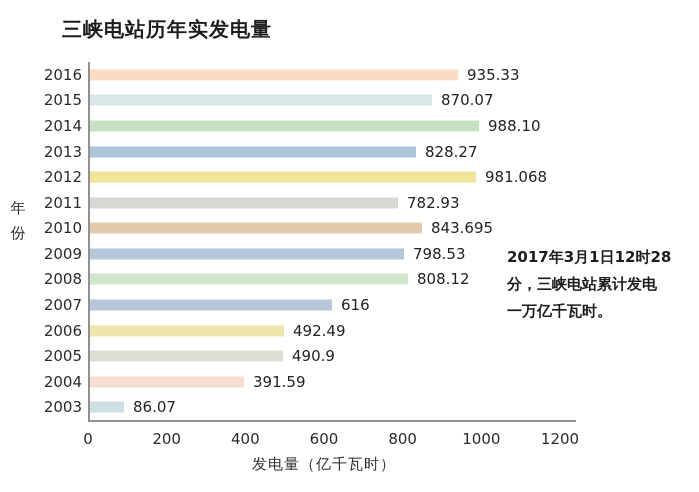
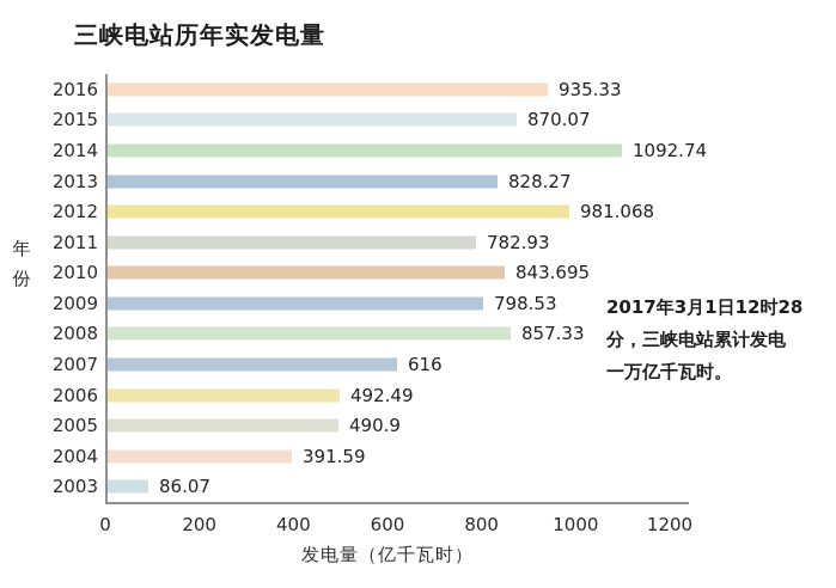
2014: 988.10 -> 1092.74
2008: 808.12 -> 857.33
